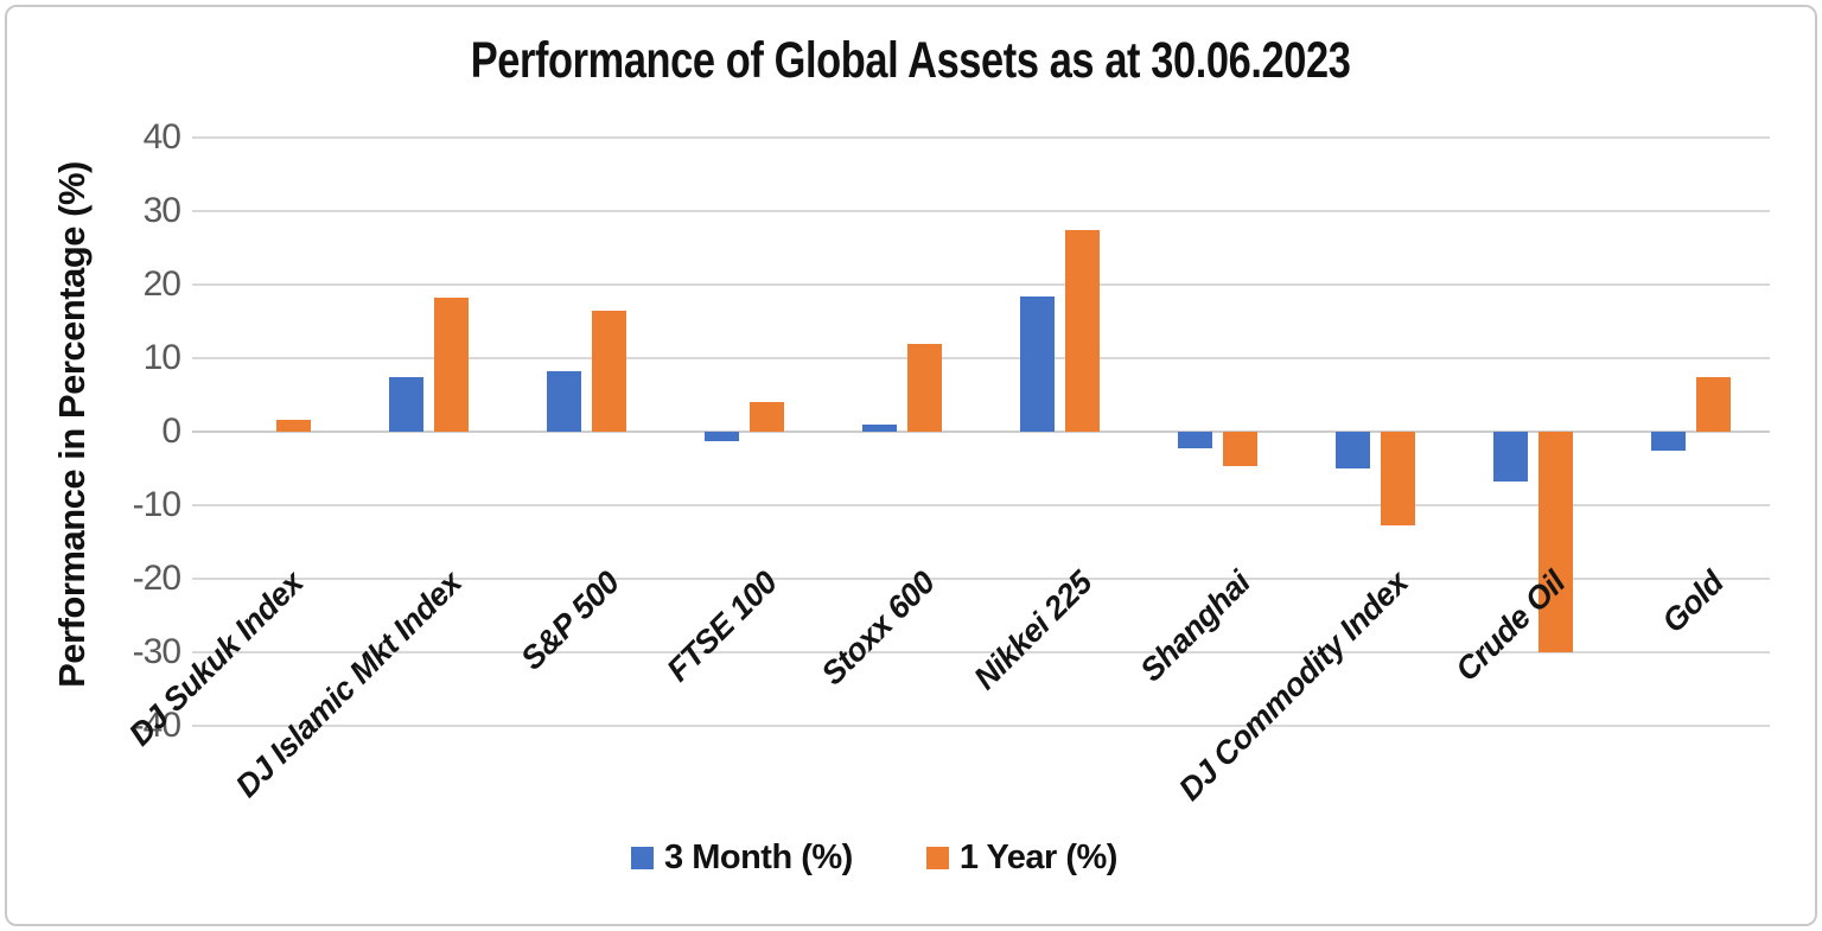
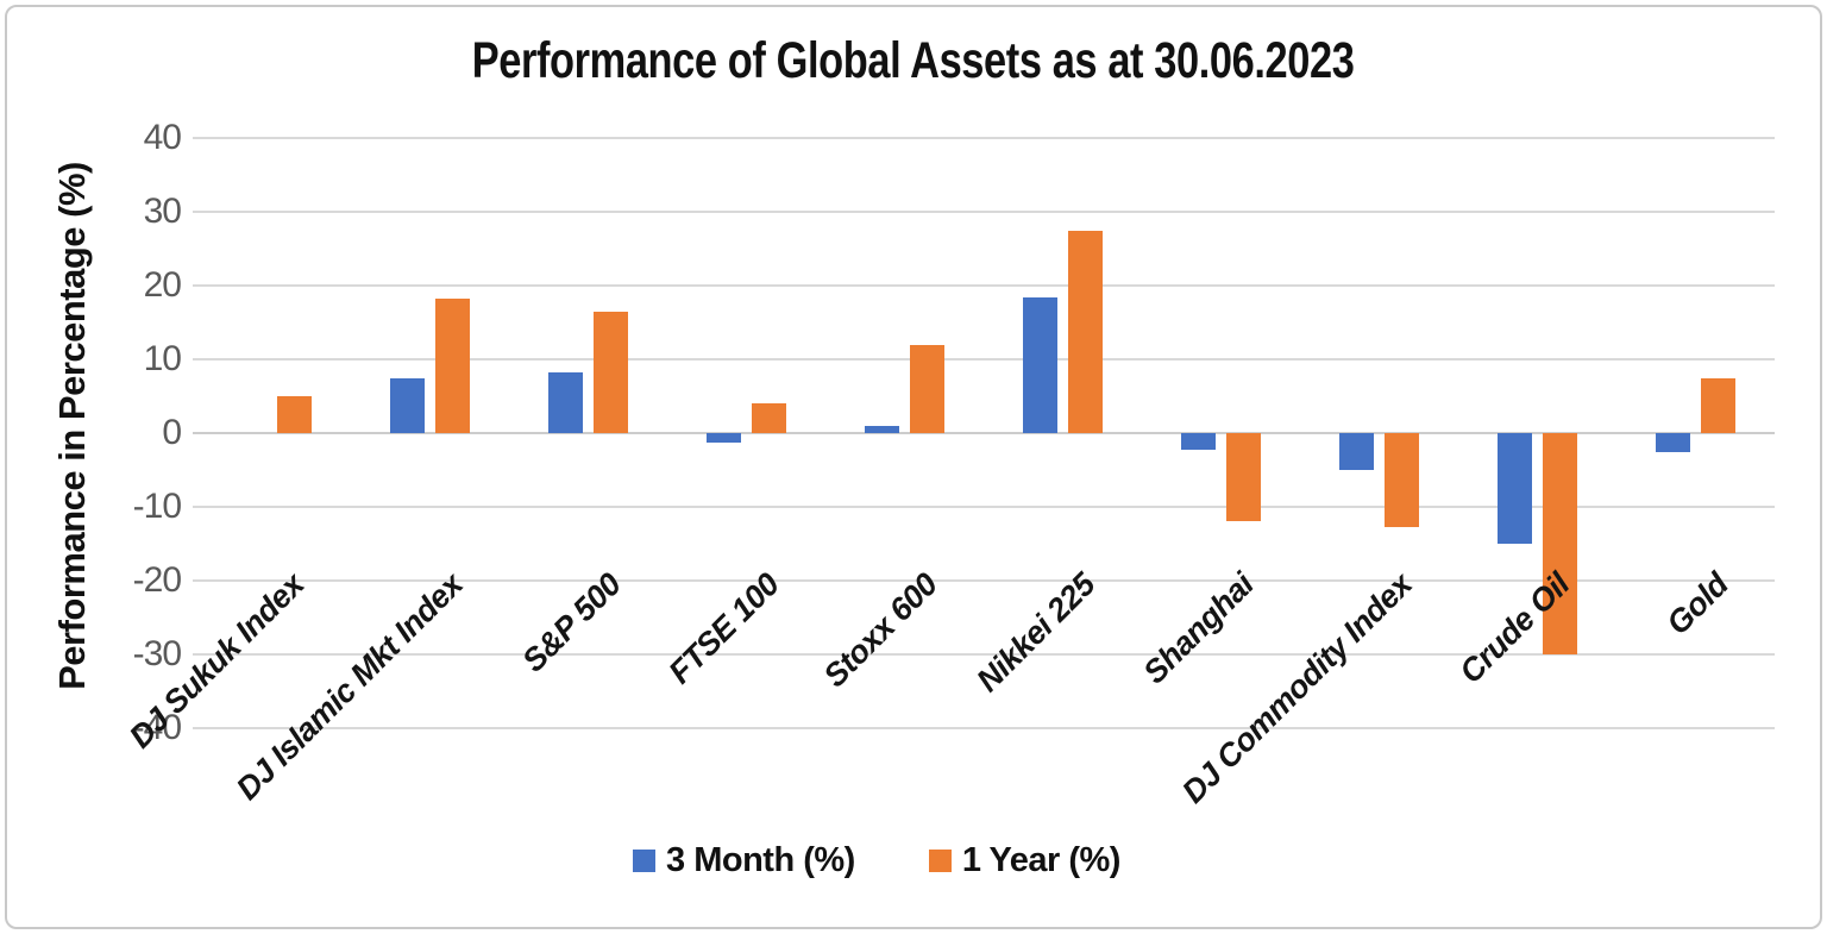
1 Year (%)/DJ Sukuk Index: 2 -> 5
1 Year (%)/Shanghai: -5 -> -12
3 Month (%)/Crude Oil: -7 -> -15
